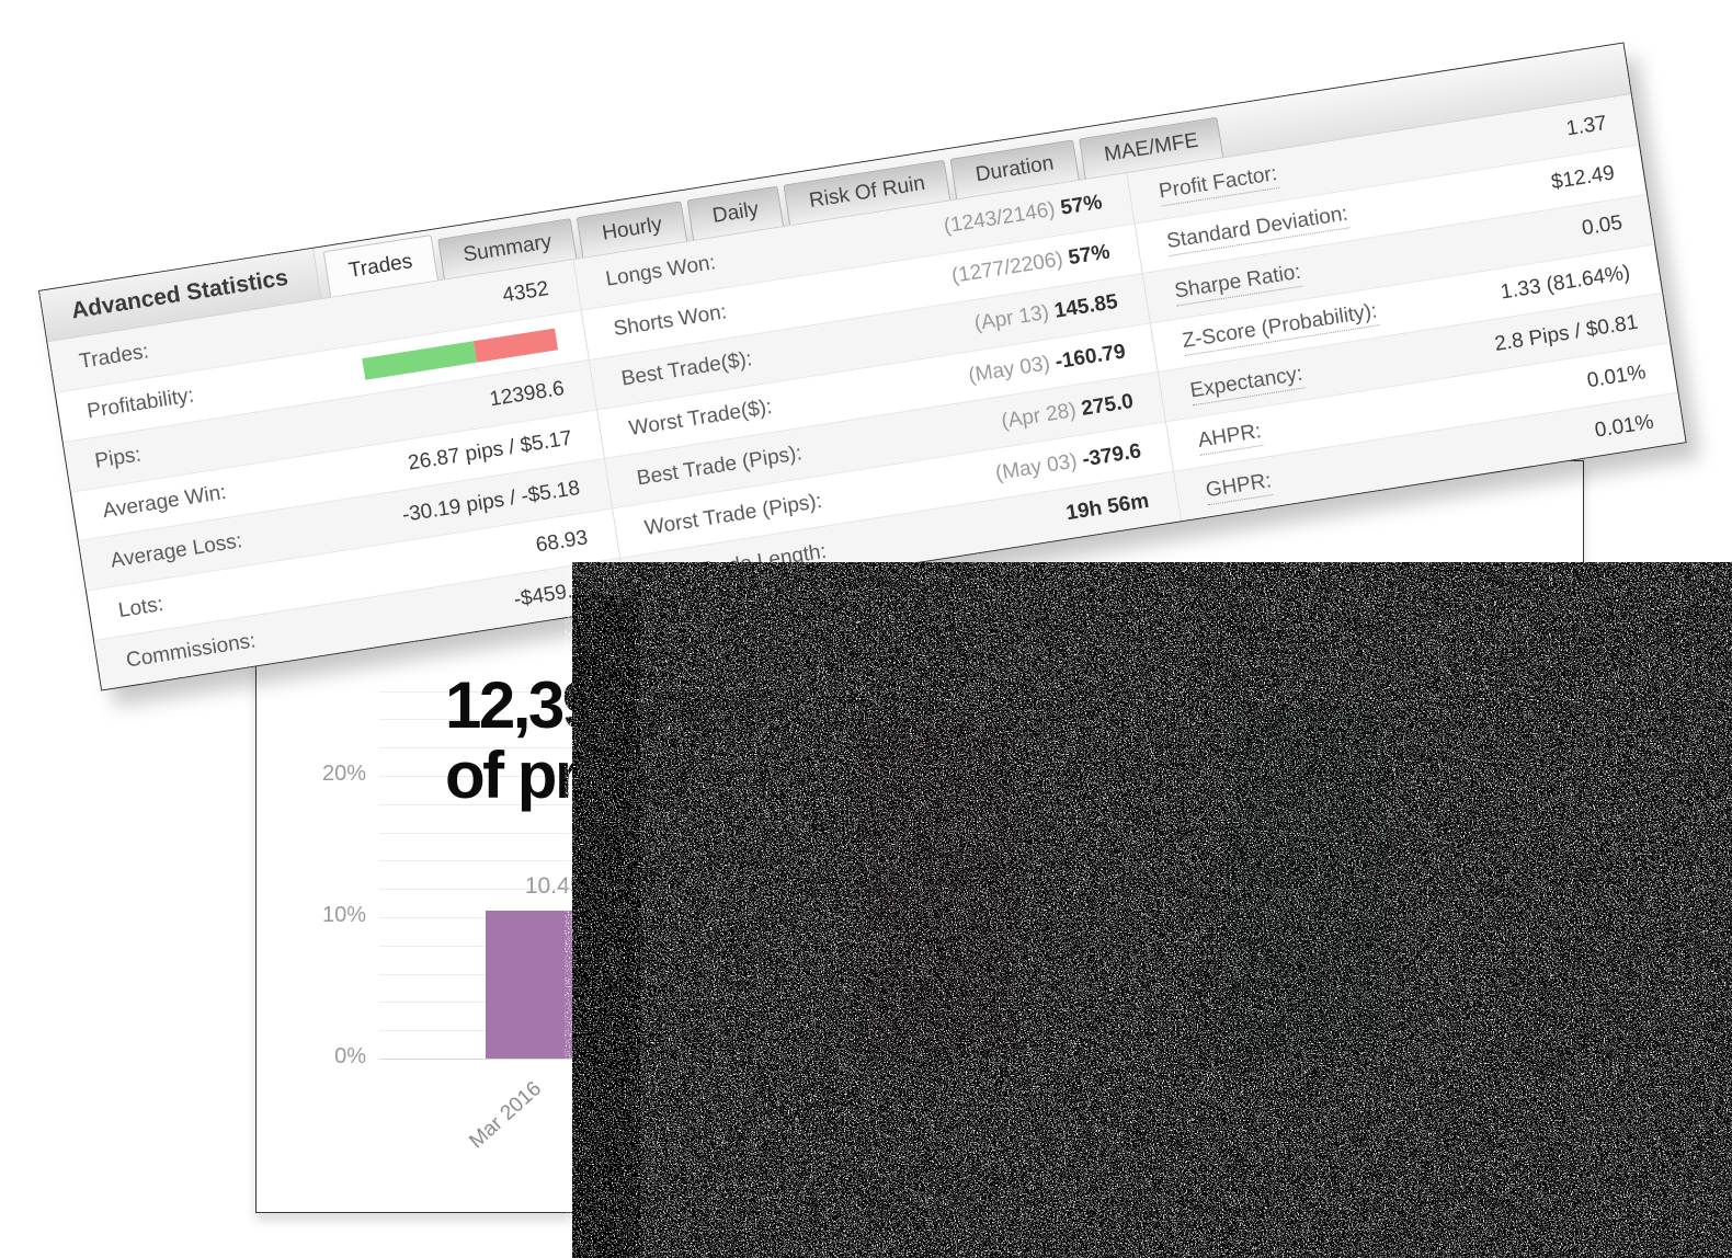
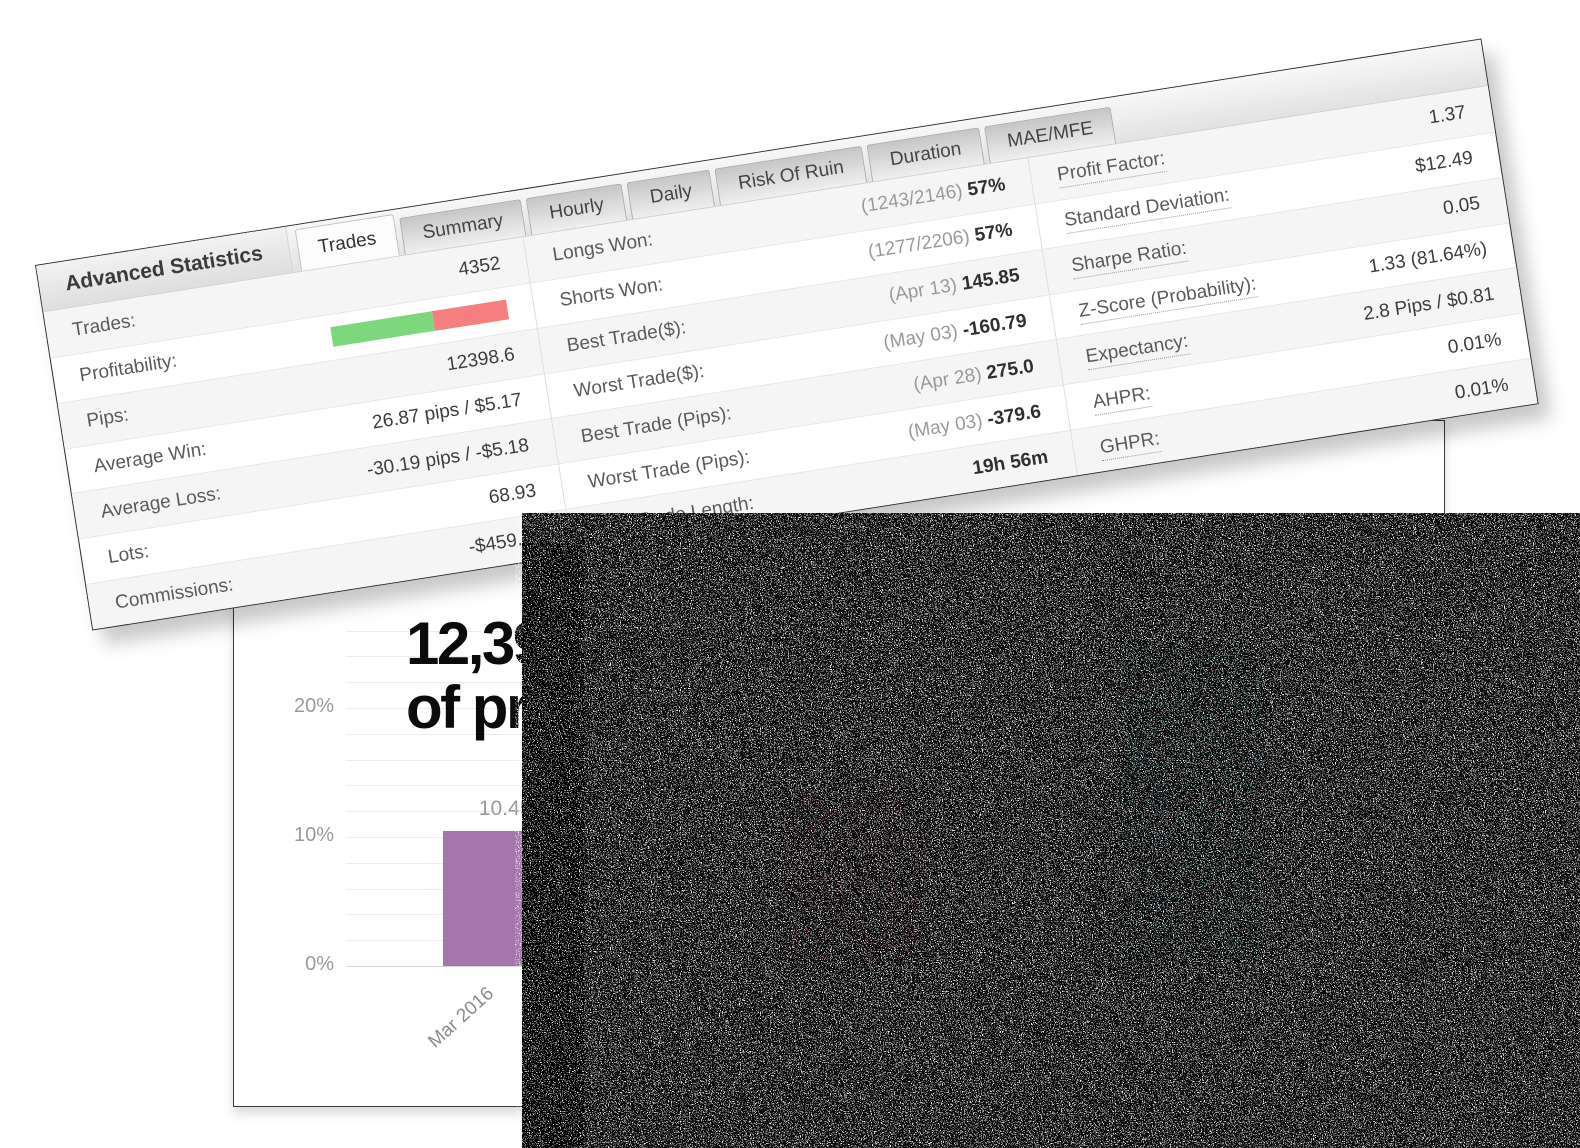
Apr 2016: 23.84% -> 13.46%
